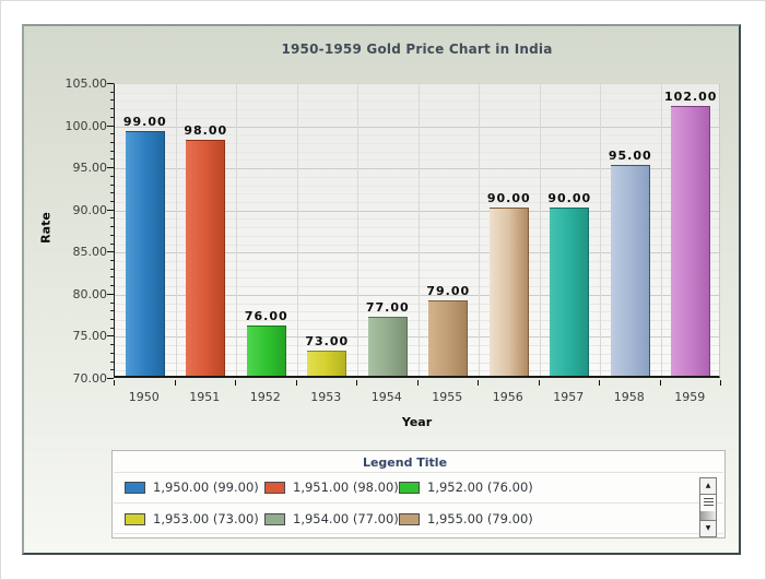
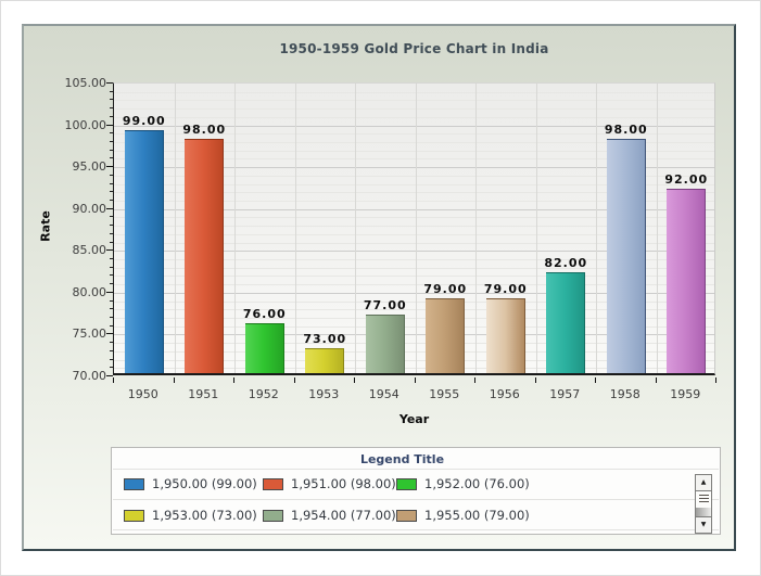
1956: 90.00 -> 79.00
1957: 90.00 -> 82.00
1958: 95.00 -> 98.00
1959: 102.00 -> 92.00
